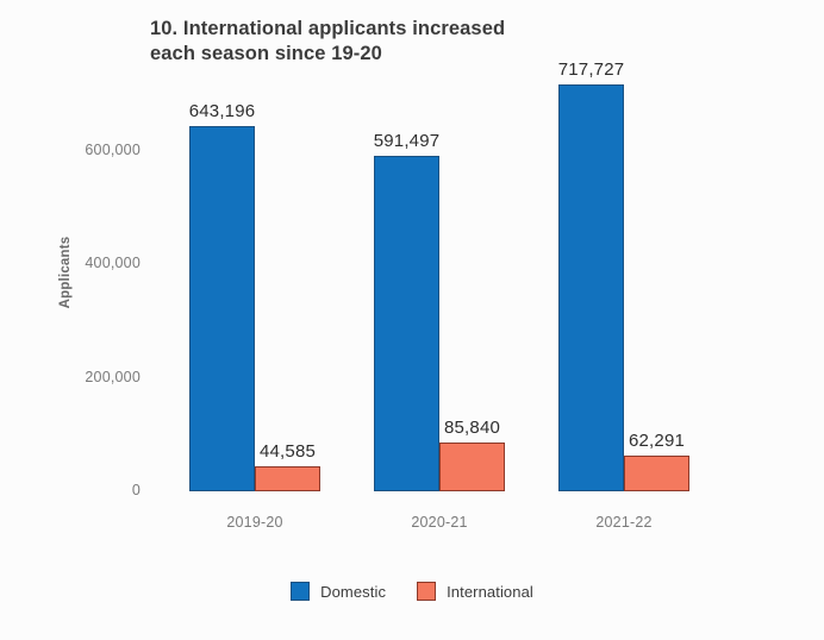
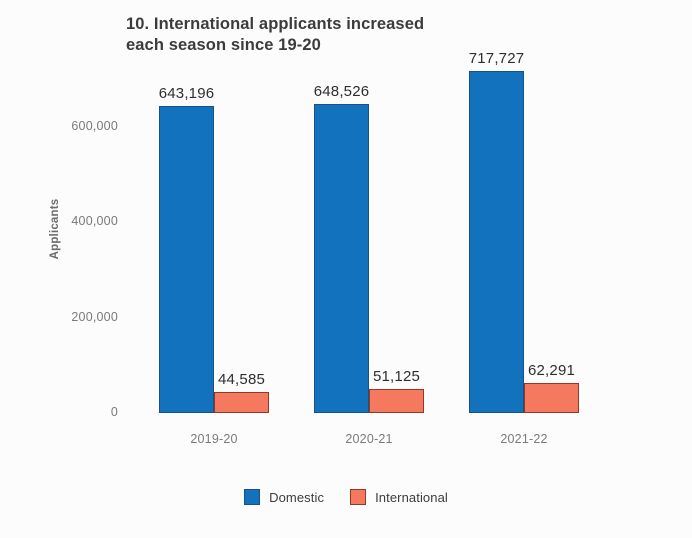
Domestic/2020-21: 591,497 -> 648,526
International/2020-21: 85,840 -> 51,125
